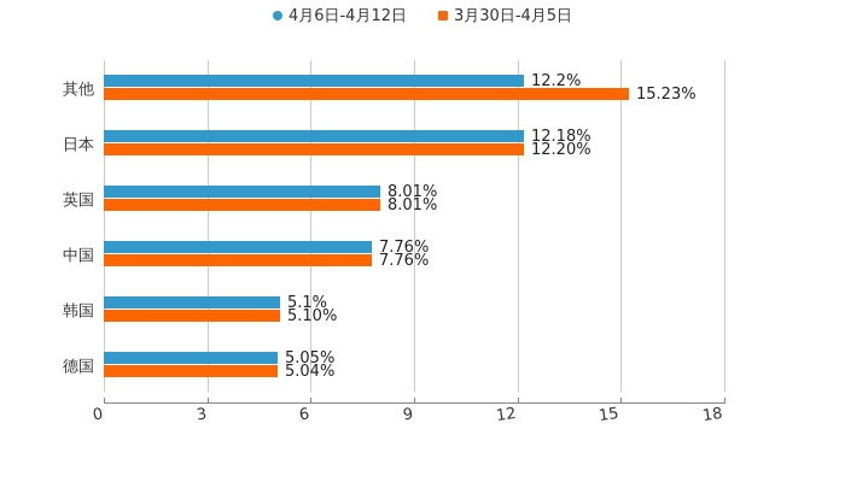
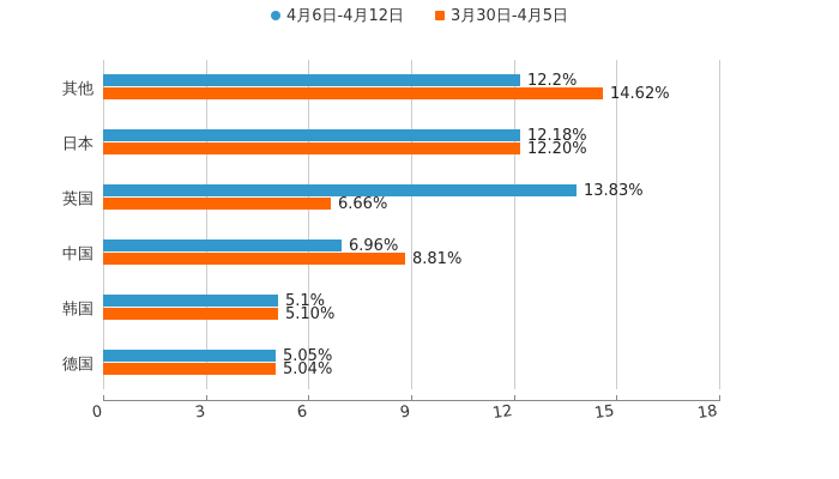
3月30日-4月5日/其他: 15.23% -> 14.62%
4月6日-4月12日/英国: 8.01% -> 13.83%
3月30日-4月5日/英国: 8.01% -> 6.66%
4月6日-4月12日/中国: 7.76% -> 6.96%
3月30日-4月5日/中国: 7.76% -> 8.81%
